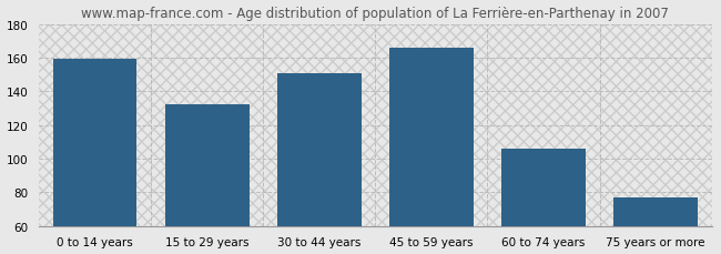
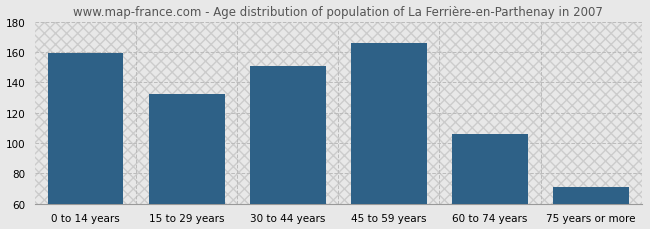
75 years or more: 77 -> 71
